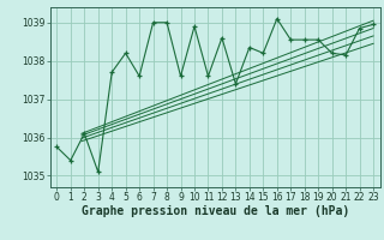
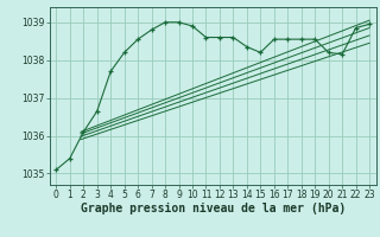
0: 1035.75 -> 1035.10
3: 1035.10 -> 1036.65
6: 1037.60 -> 1038.55
7: 1039.00 -> 1038.80
9: 1037.60 -> 1039.00
11: 1037.60 -> 1038.60
13: 1037.40 -> 1038.60
16: 1039.10 -> 1038.55
